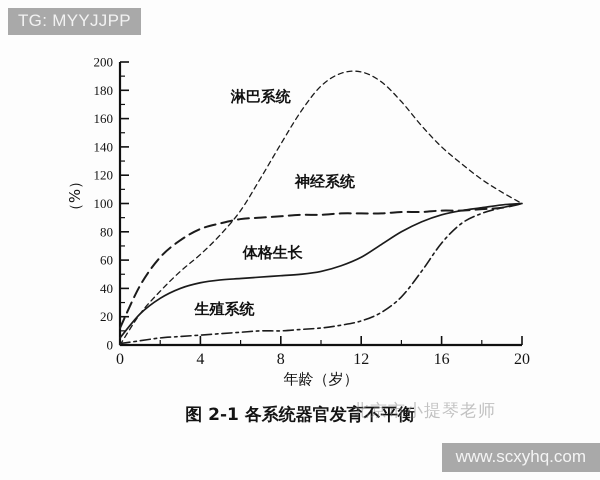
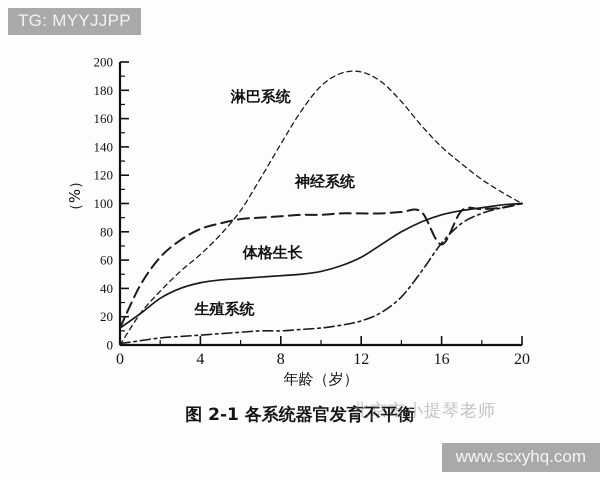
体格生长/0: 5 -> 12
神经系统/16: 95 -> 71
